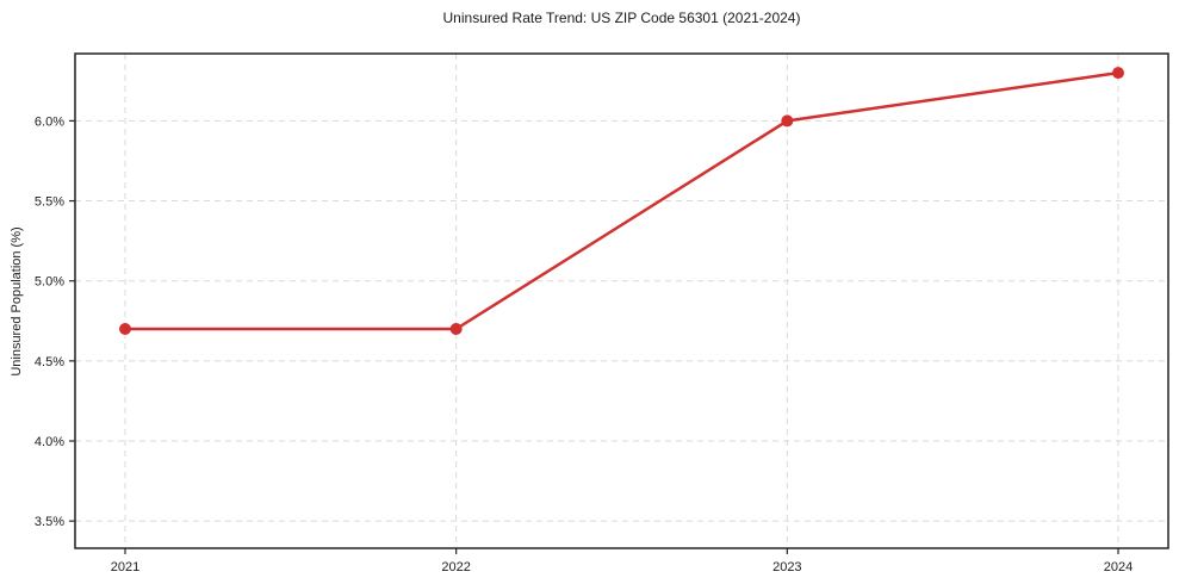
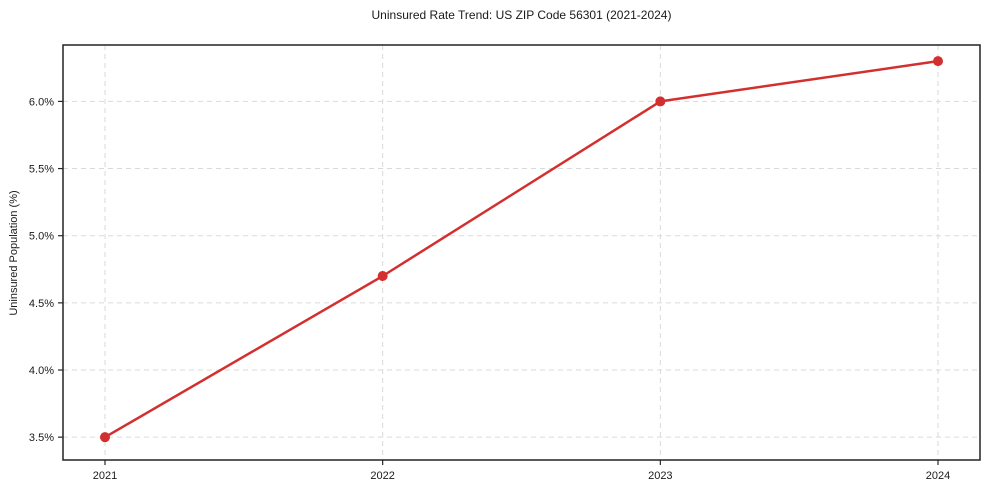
2021: 4.7% -> 3.5%
